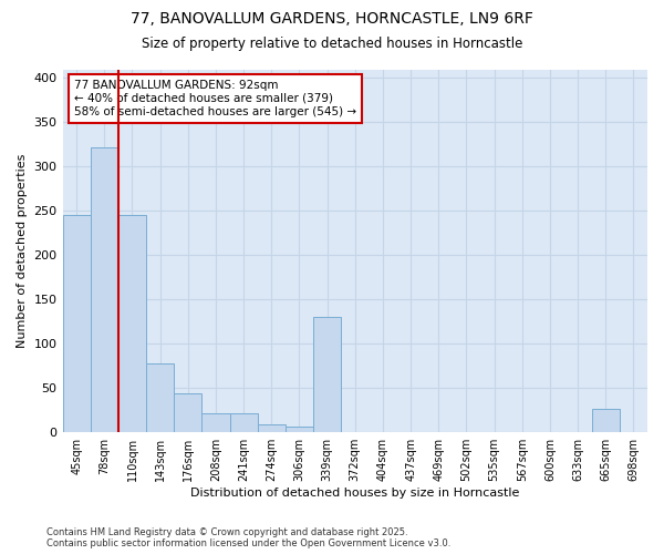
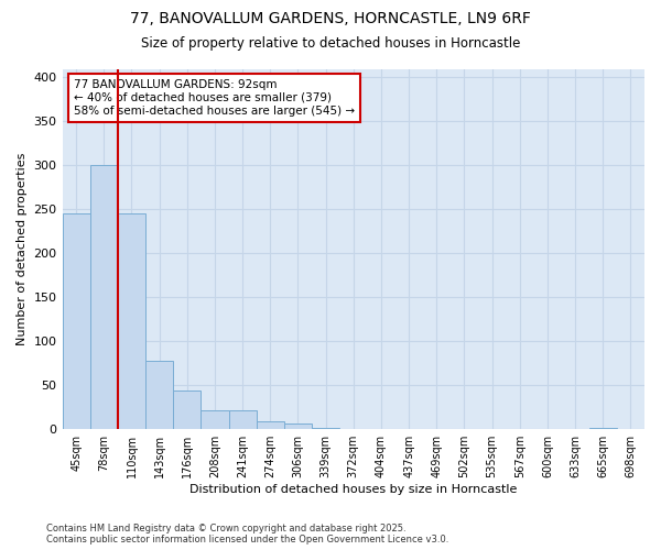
78sqm: 322 -> 300
339sqm: 130 -> 2
665sqm: 26 -> 2
